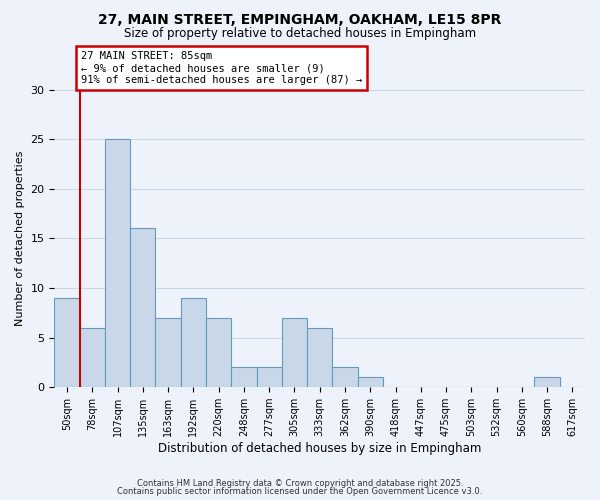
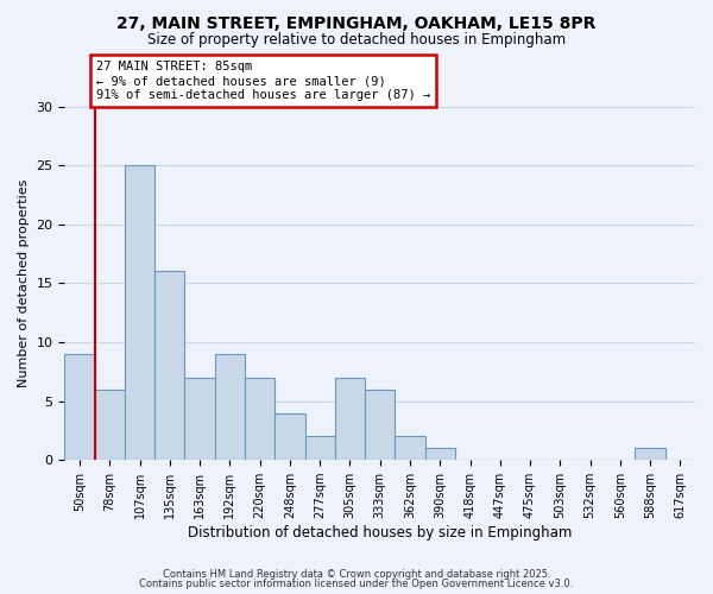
248sqm: 2 -> 4
